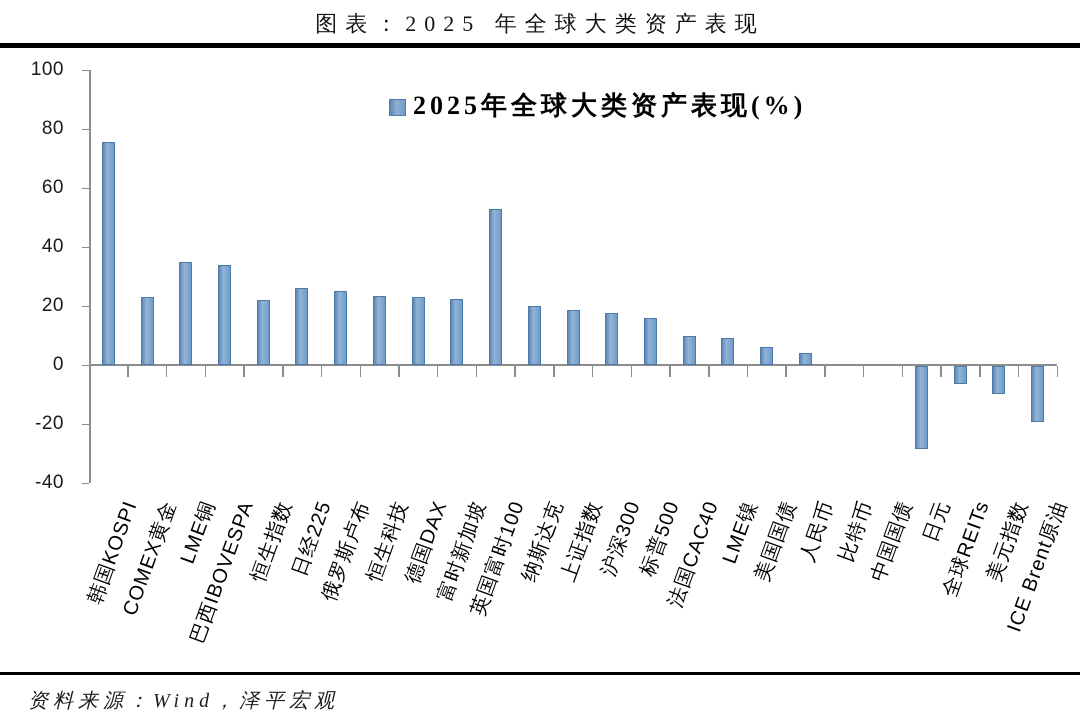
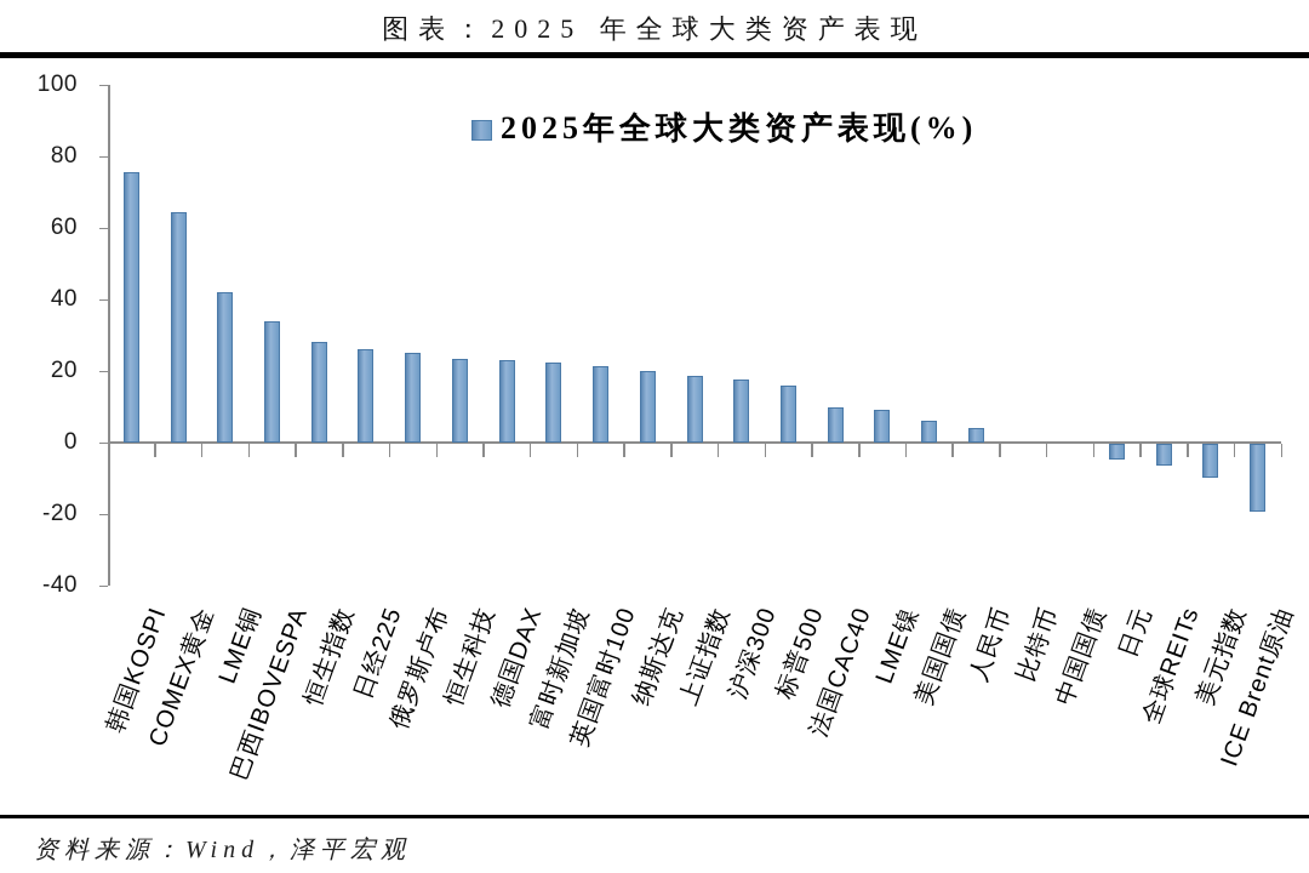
COMEX黄金: 23 -> 64
LME铜: 35 -> 42
恒生指数: 22 -> 28
英国富时100: 53 -> 22
日元: -28 -> -4
